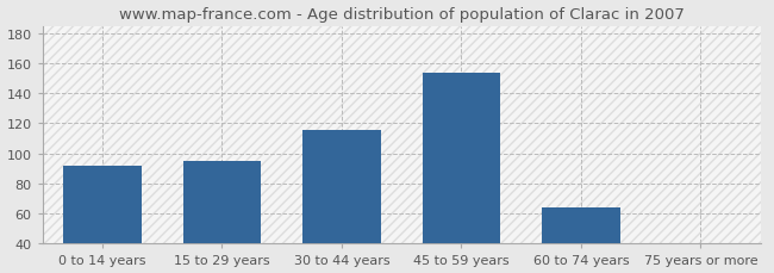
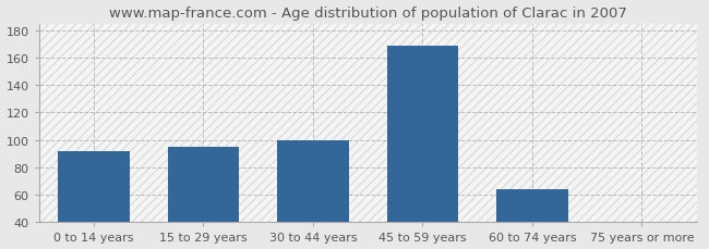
30 to 44 years: 116 -> 100
45 to 59 years: 154 -> 169
